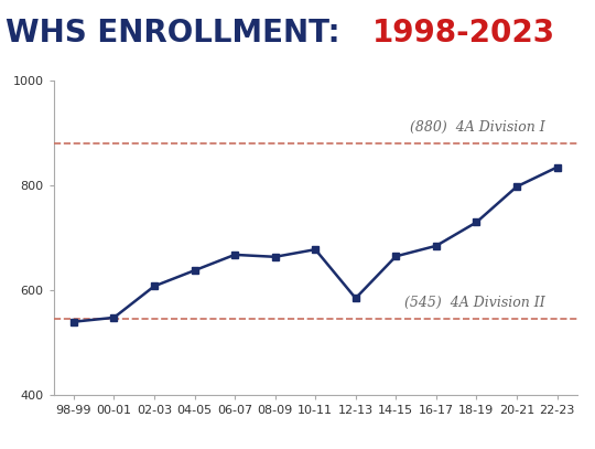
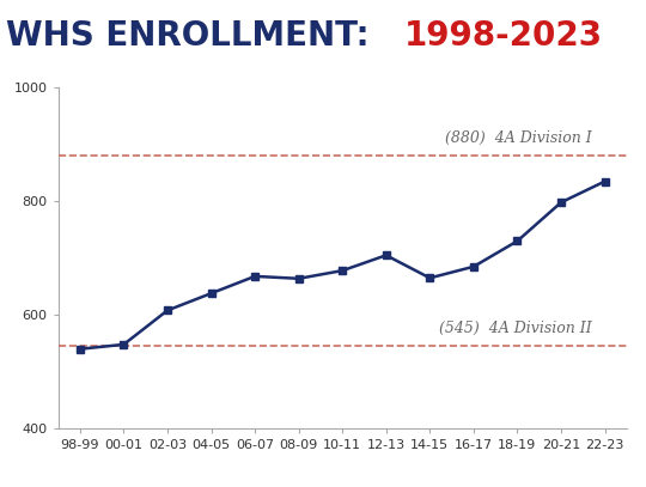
12-13: 585 -> 705
